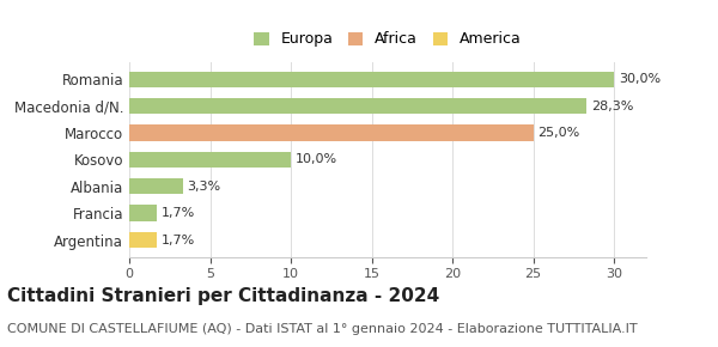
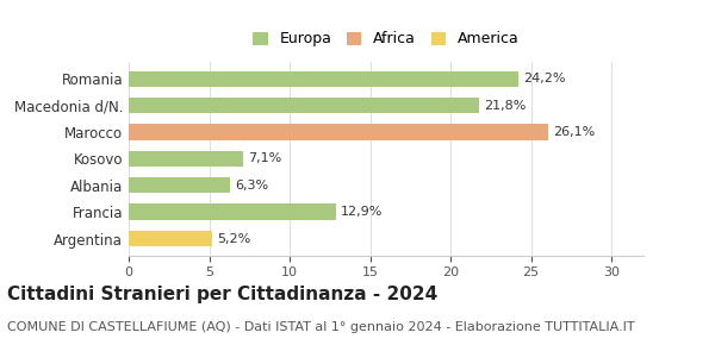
Romania: 30,0% -> 24,2%
Macedonia d/N.: 28,3% -> 21,8%
Marocco: 25,0% -> 26,1%
Kosovo: 10,0% -> 7,1%
Albania: 3,3% -> 6,3%
Francia: 1,7% -> 12,9%
Argentina: 1,7% -> 5,2%
